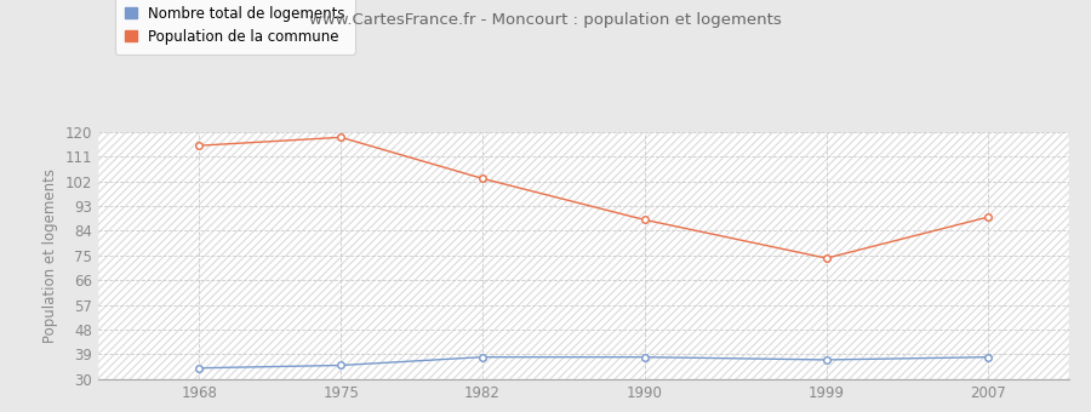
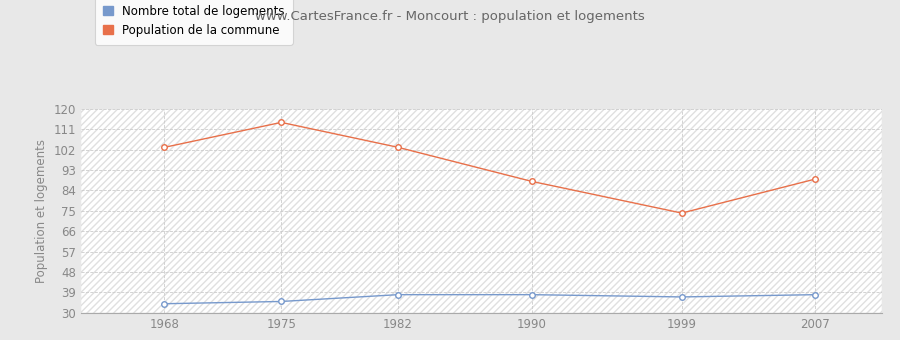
Population de la commune/1968: 115 -> 103
Population de la commune/1975: 118 -> 114
